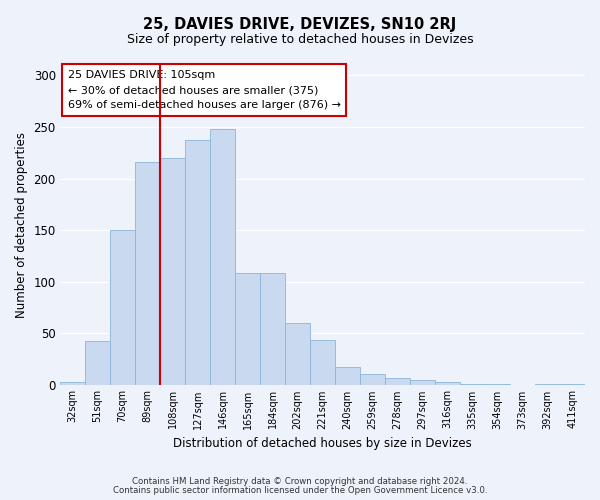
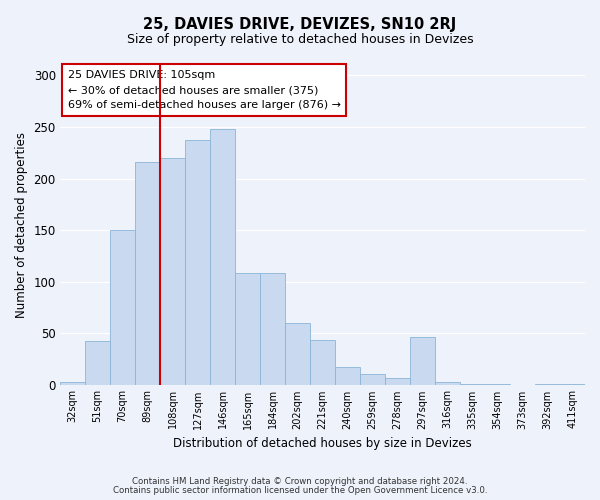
297sqm: 5 -> 47
